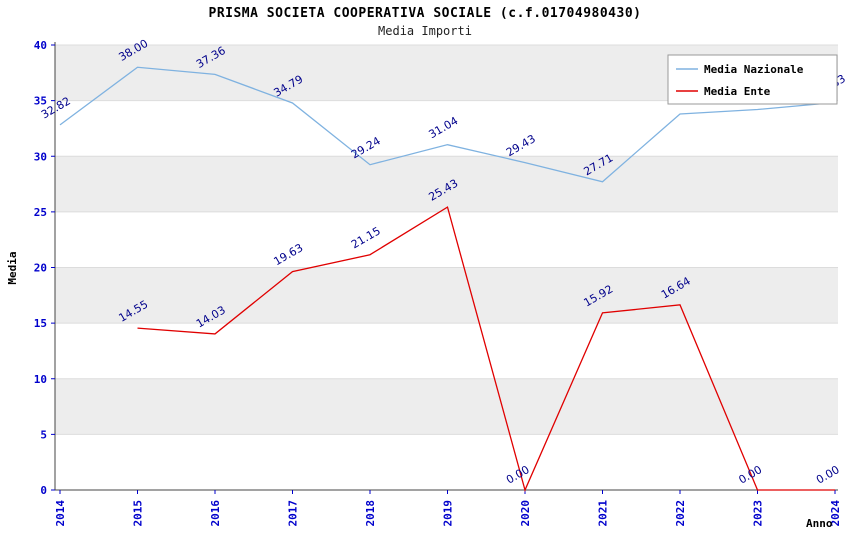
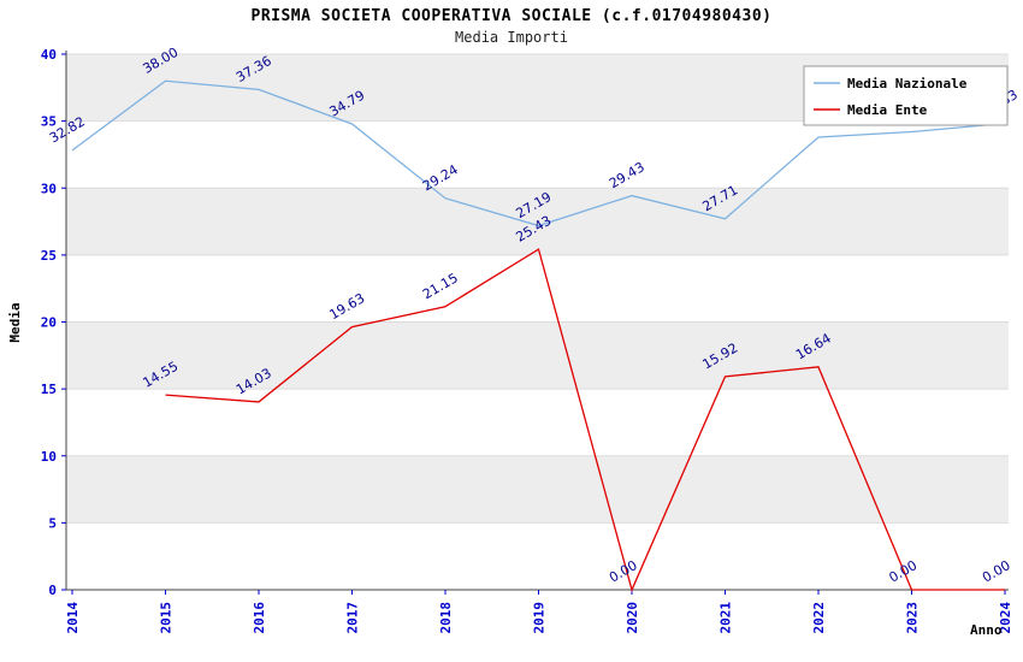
Media Nazionale/2019: 31.04 -> 27.19
